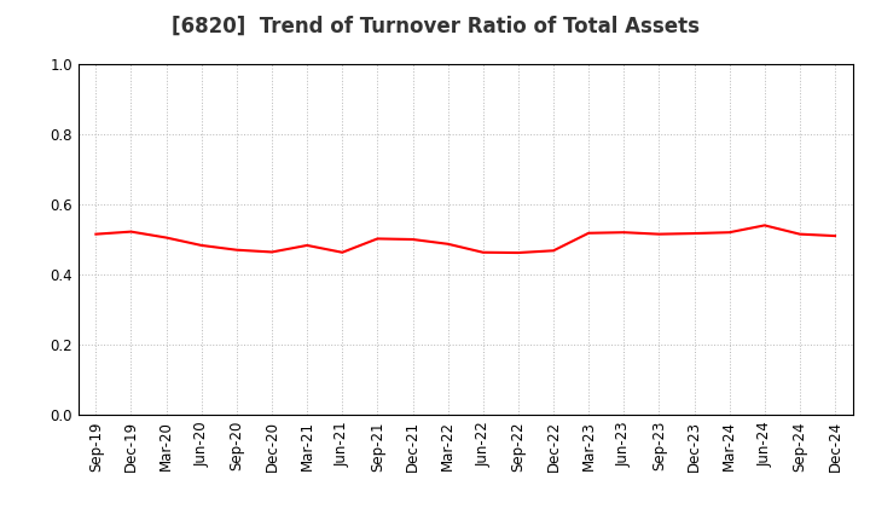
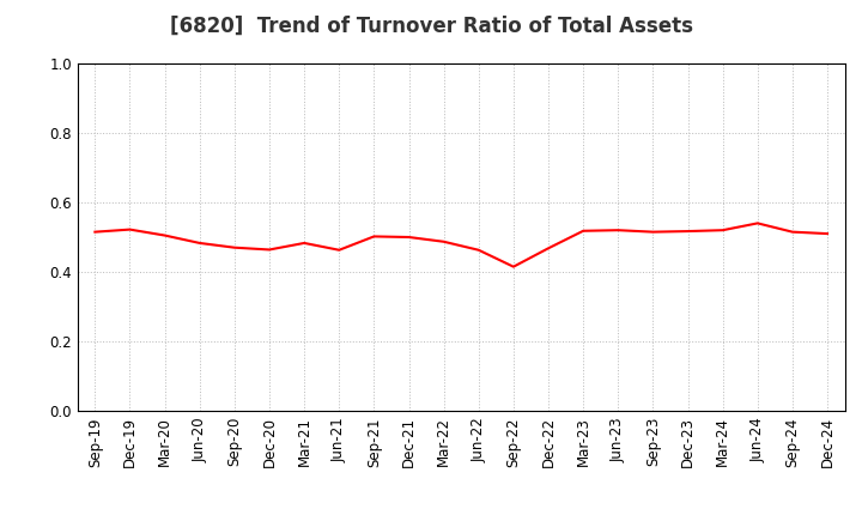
Sep-22: 0.462 -> 0.415
